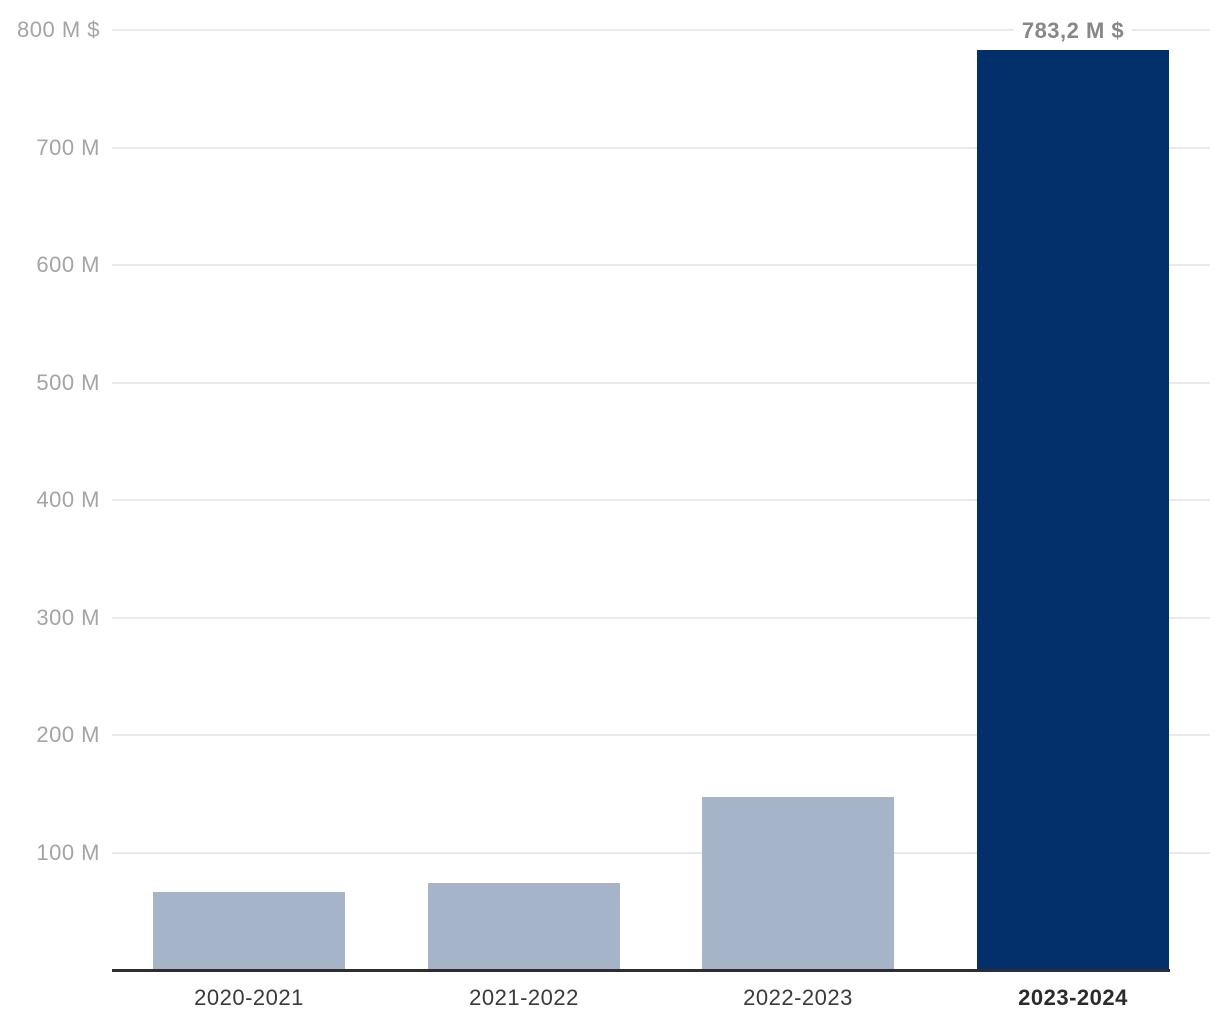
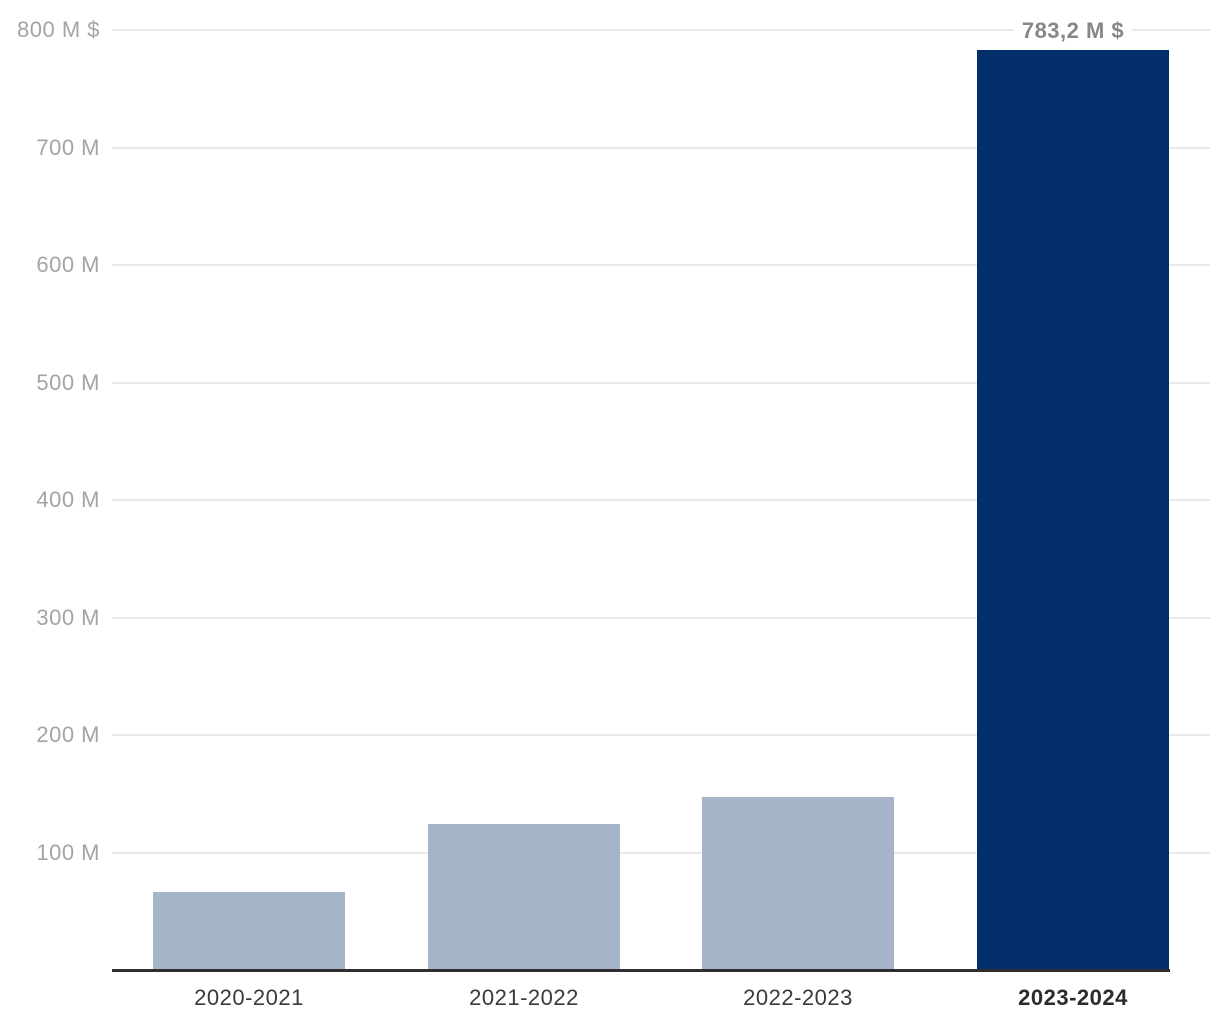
2021-2022: 74M -> 124M
